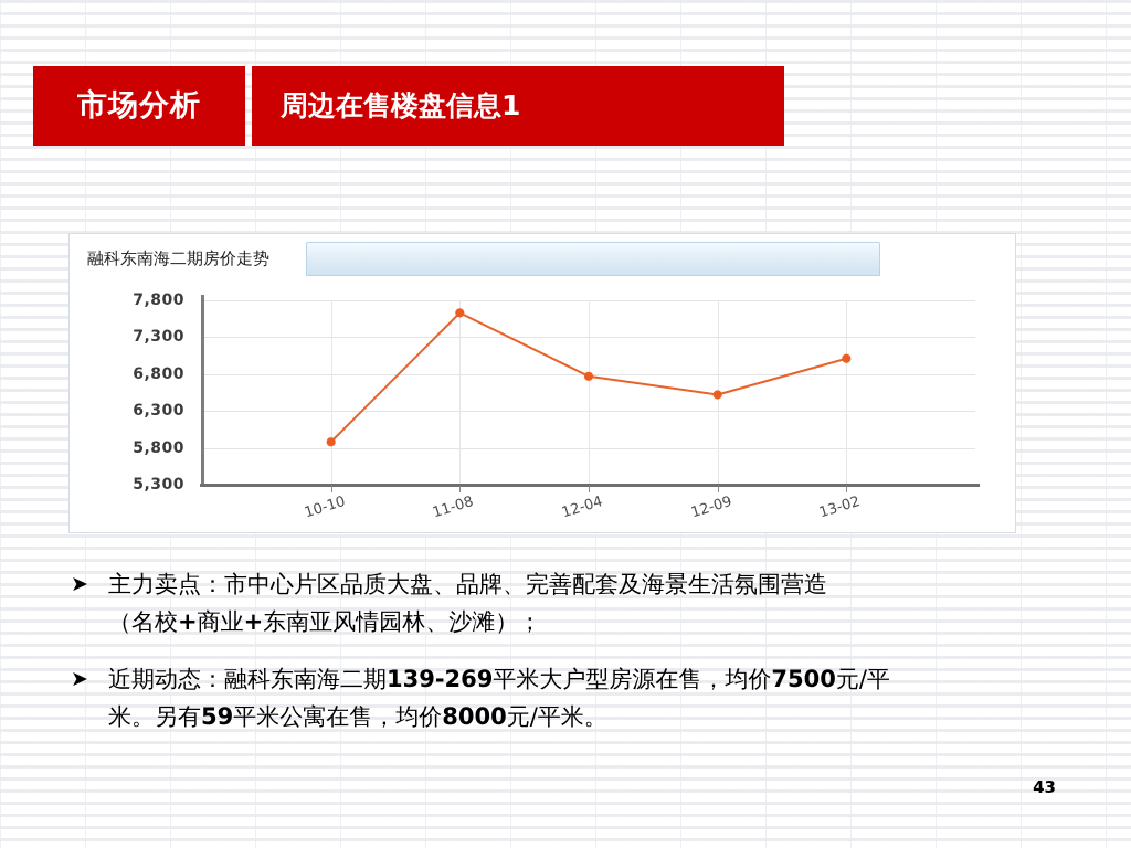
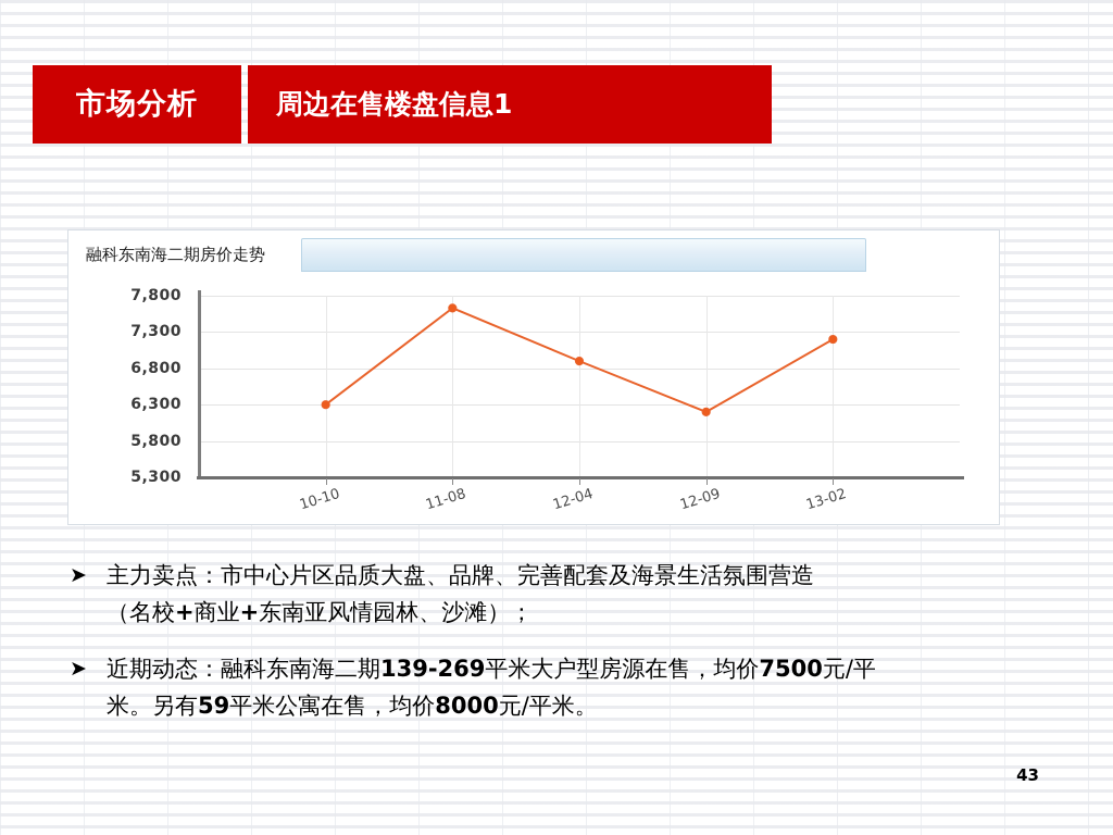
10-10: 5900 -> 6300
12-04: 6800 -> 6900
12-09: 6500 -> 6200
13-02: 7000 -> 7200
